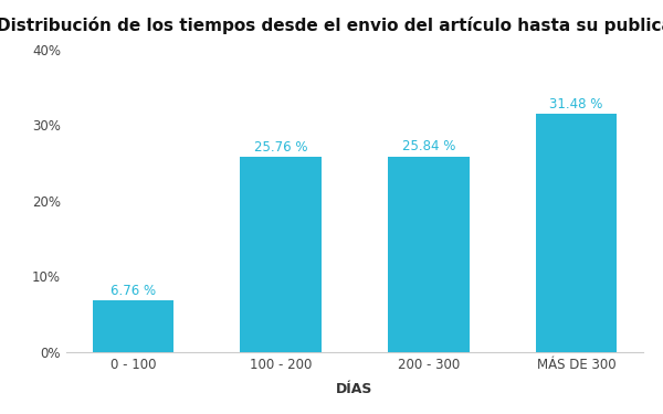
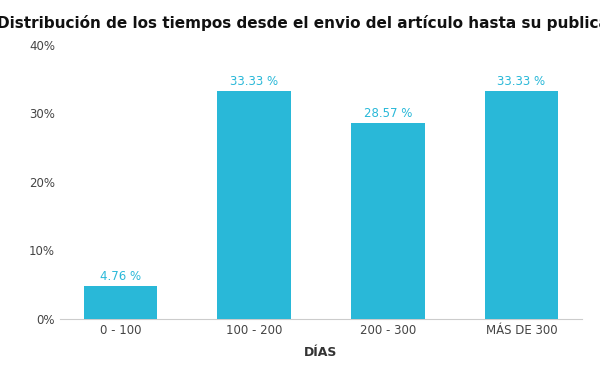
0 - 100: 6.76 -> 4.76
100 - 200: 25.76 -> 33.33
200 - 300: 25.84 -> 28.57
MÁS DE 300: 31.48 -> 33.33
